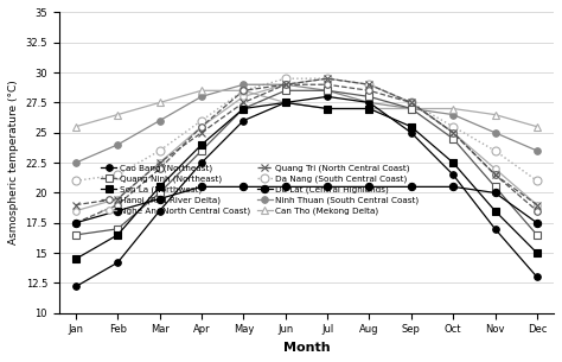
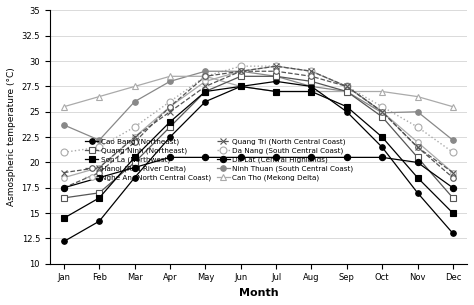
Ninh Thuan (South Central Coast)/Jan: 22.5 -> 23.7
Ninh Thuan (South Central Coast)/Feb: 24.0 -> 22.2
Ninh Thuan (South Central Coast)/Oct: 26.5 -> 24.9
Ninh Thuan (South Central Coast)/Dec: 23.5 -> 22.2
